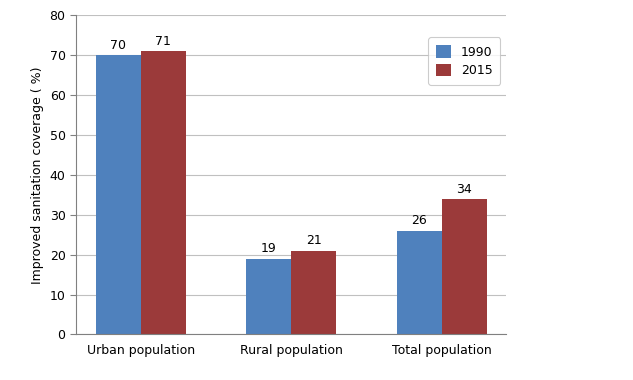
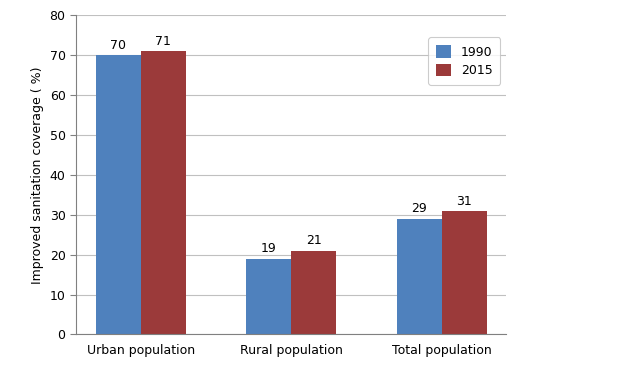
1990/Total population: 26 -> 29
2015/Total population: 34 -> 31
